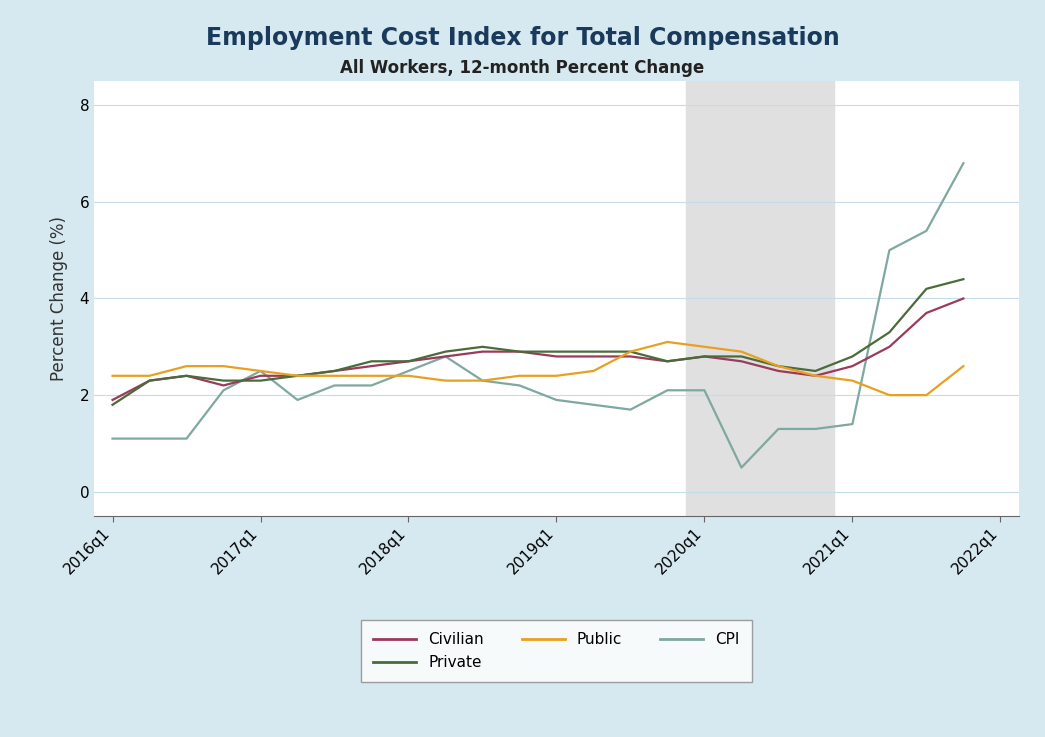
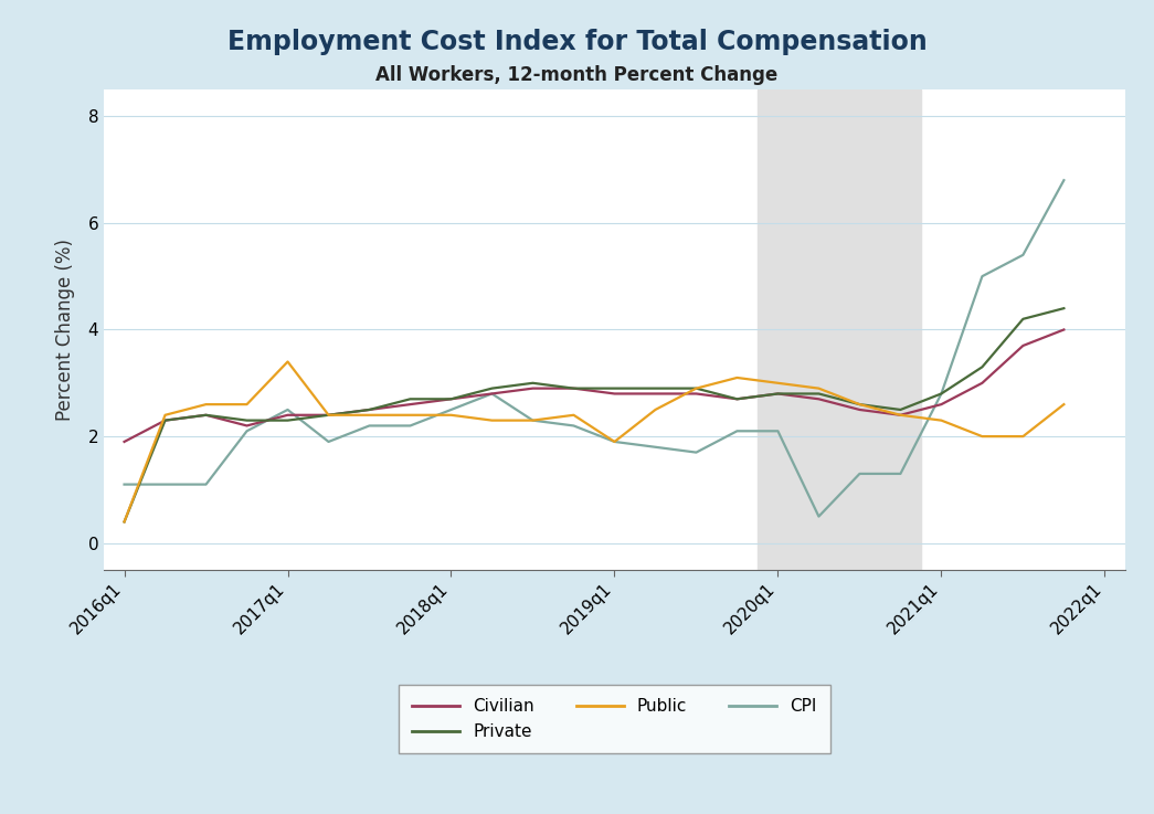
Private/2016q1: 1.8 -> 0.4
Public/2016q1: 2.4 -> 0.4
Public/2017q1: 2.5 -> 3.4
Public/2019q1: 2.4 -> 1.9
CPI/2021q1: 1.4 -> 2.8
